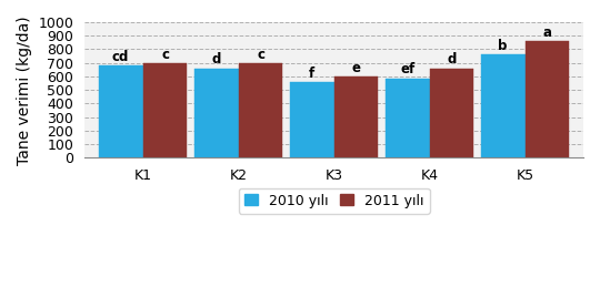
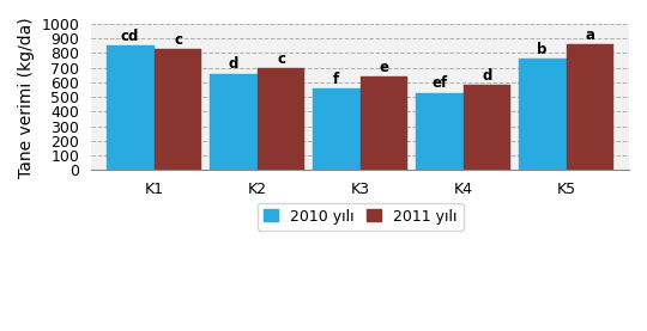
2010 yılı/K1: 680 -> 850
2011 yılı/K1: 700 -> 830
2011 yılı/K3: 600 -> 640
2010 yılı/K4: 590 -> 530
2011 yılı/K4: 660 -> 580
